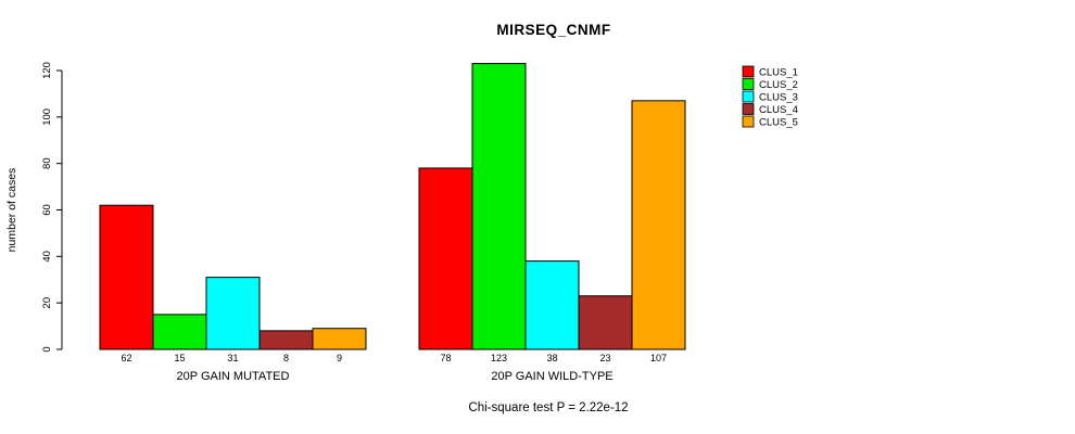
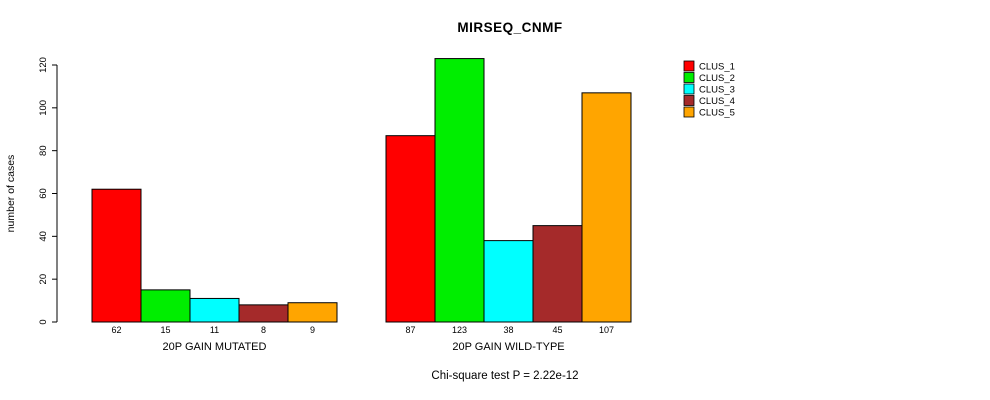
CLUS_3/20P GAIN MUTATED: 31 -> 11
CLUS_1/20P GAIN WILD-TYPE: 78 -> 87
CLUS_4/20P GAIN WILD-TYPE: 23 -> 45
